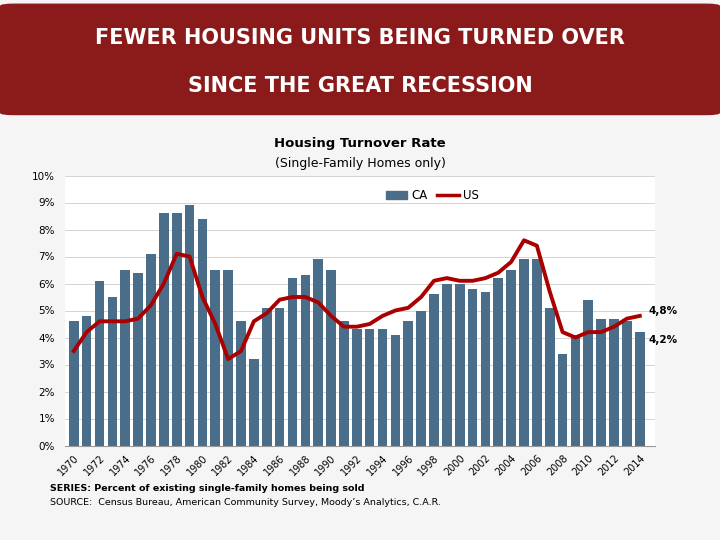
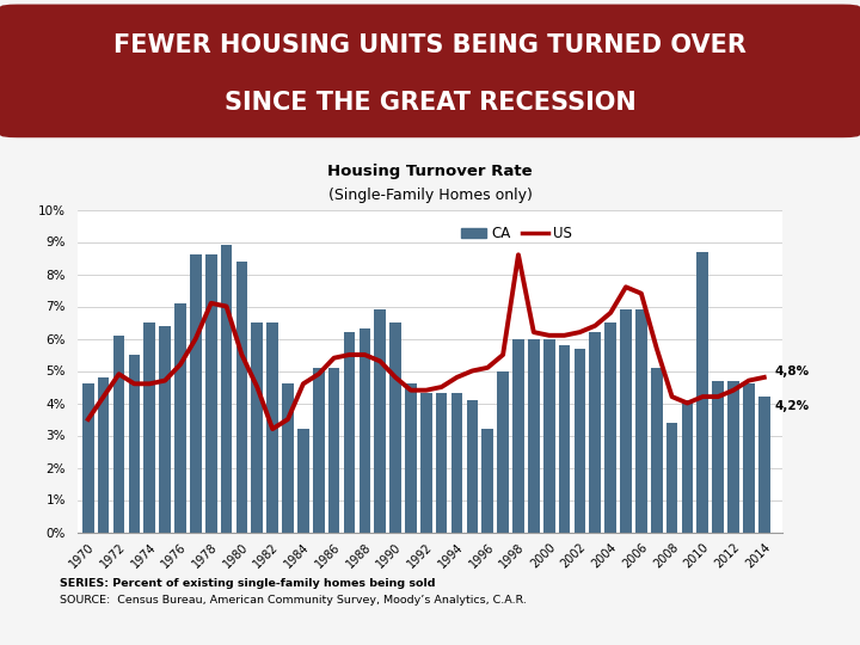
US/1972: 4.6% -> 4.9%
CA/1996: 4.6% -> 3.2%
CA/1998: 5.6% -> 6.0%
US/1998: 6.1% -> 8.6%
CA/2010: 5.4% -> 8.7%
